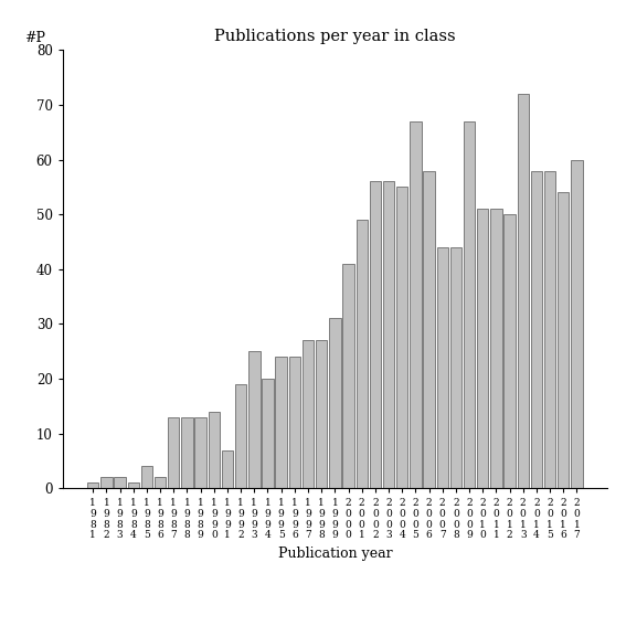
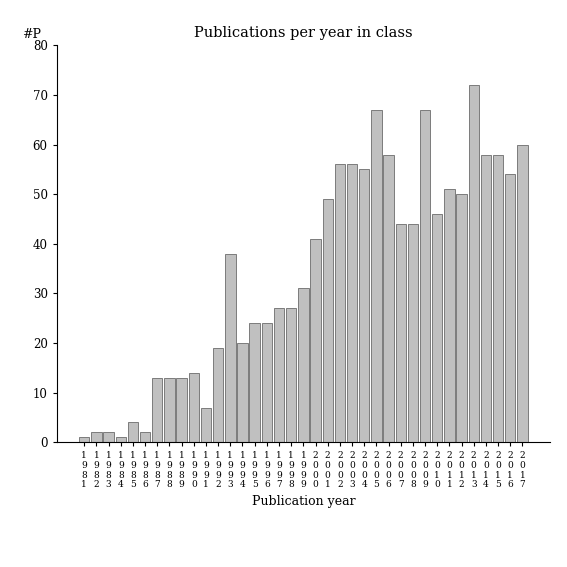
1 9 9 3: 25 -> 38
2 0 1 0: 51 -> 46
